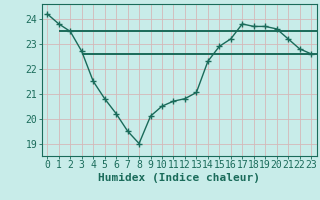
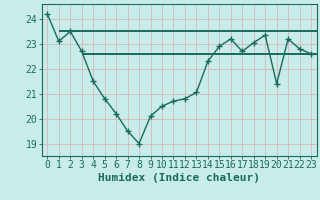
1: 23.80 -> 23.10
17: 23.80 -> 22.70
18: 23.70 -> 23.05
19: 23.70 -> 23.35
20: 23.60 -> 21.40
